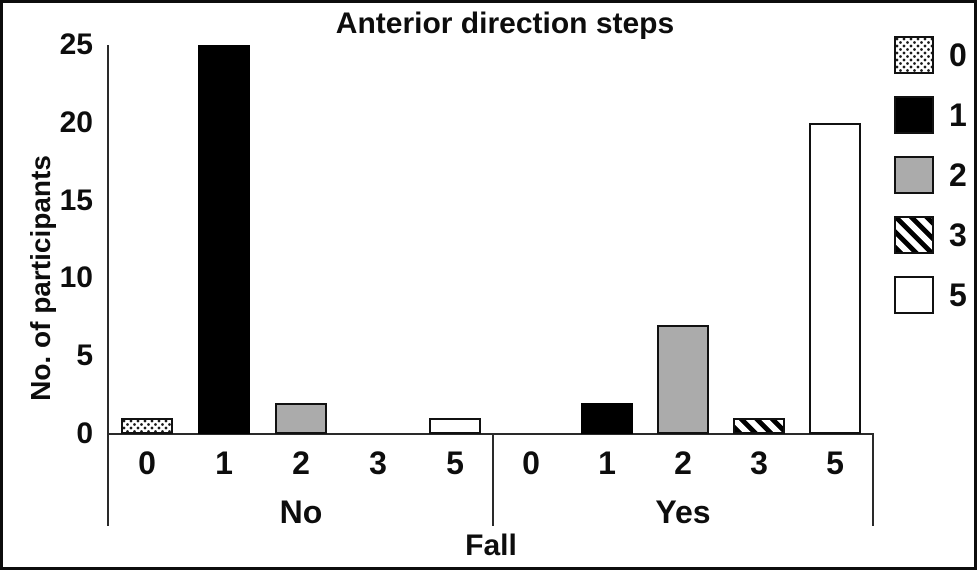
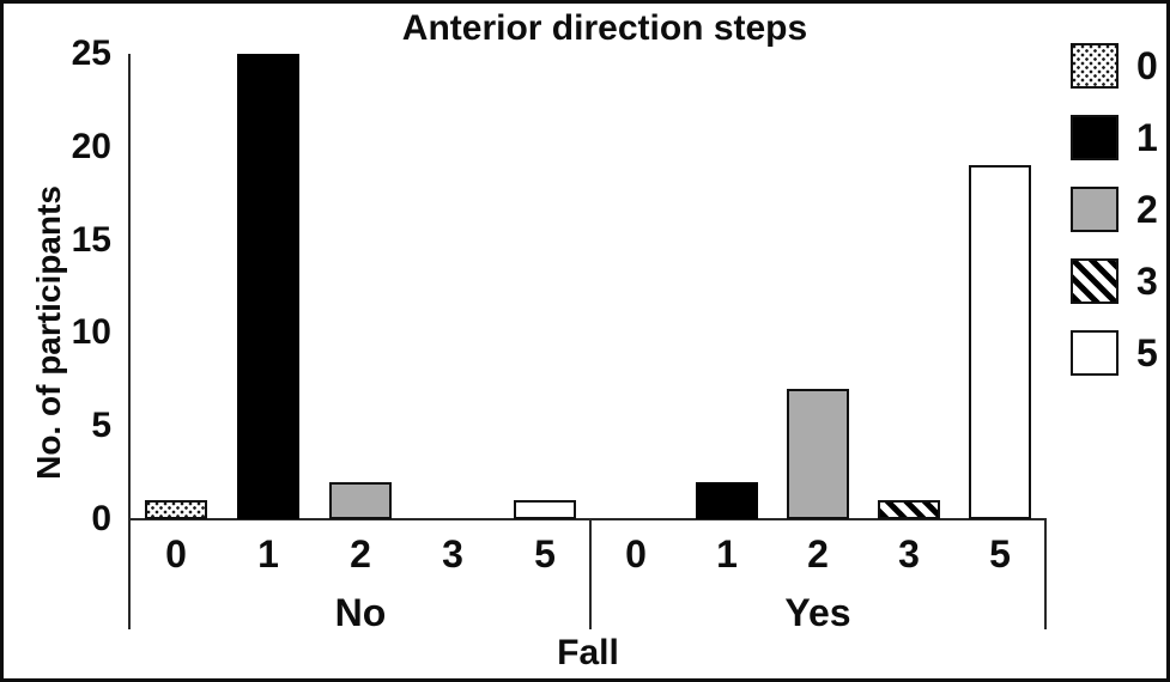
Yes/5: 20 -> 19
